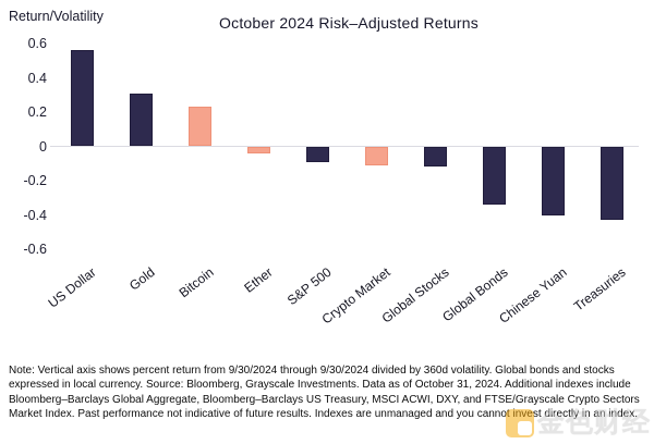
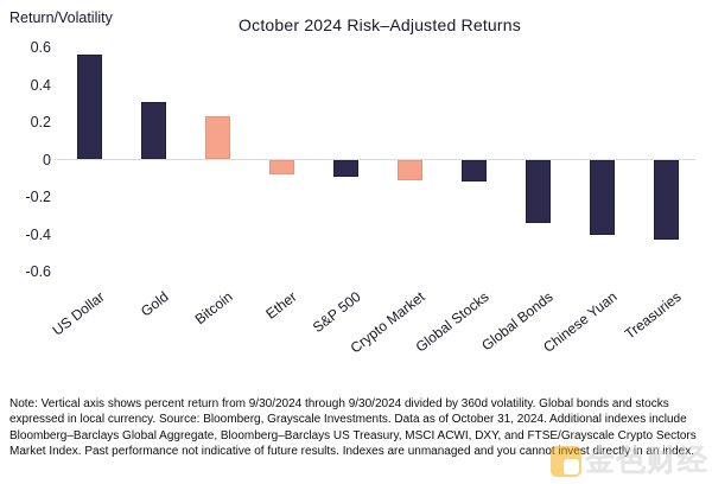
Ether: -0.04 -> -0.08
